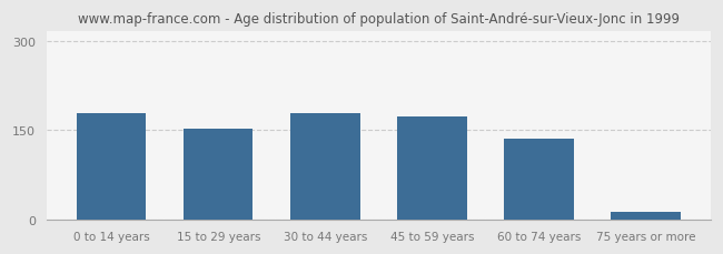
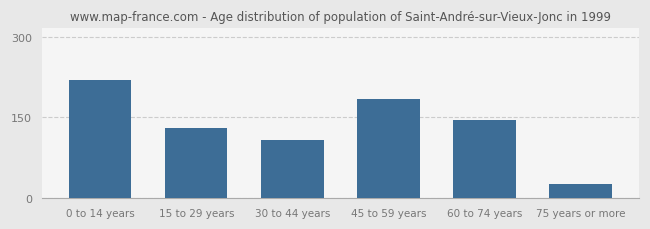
0 to 14 years: 178 -> 220
15 to 29 years: 152 -> 130
30 to 44 years: 179 -> 108
45 to 59 years: 173 -> 184
60 to 74 years: 136 -> 146
75 years or more: 14 -> 26
